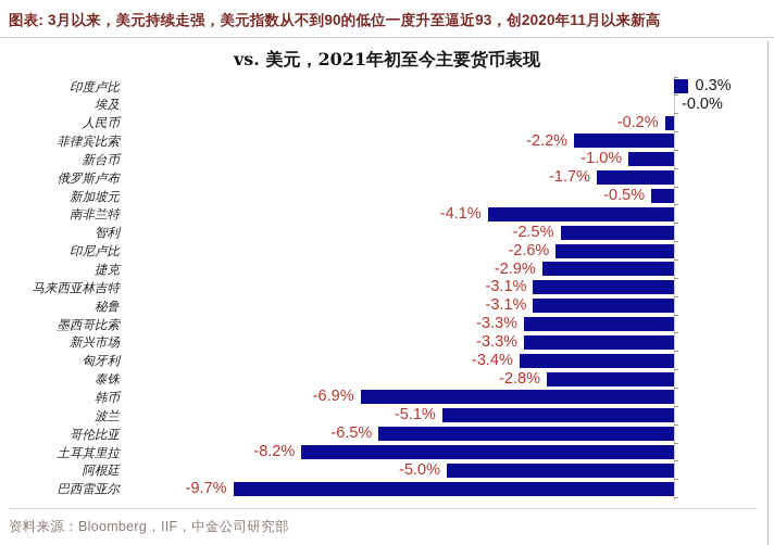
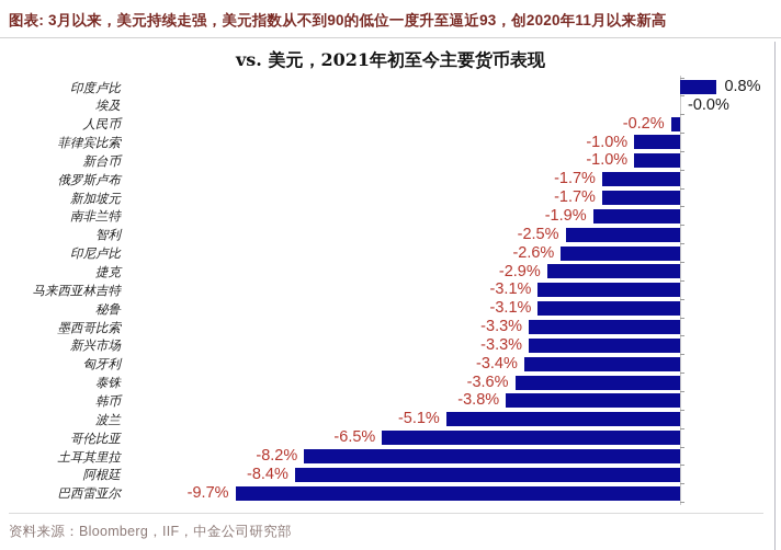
印度卢比: 0.3% -> 0.8%
菲律宾比索: -2.2% -> -1.0%
新加坡元: -0.5% -> -1.7%
南非兰特: -4.1% -> -1.9%
泰铢: -2.8% -> -3.6%
韩币: -6.9% -> -3.8%
阿根廷: -5.0% -> -8.4%
